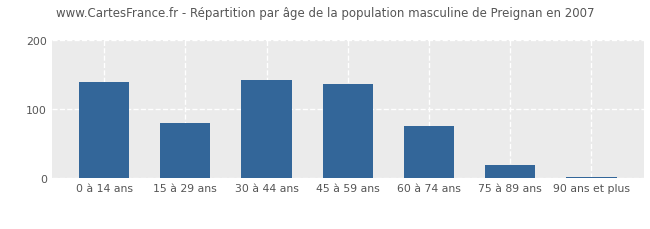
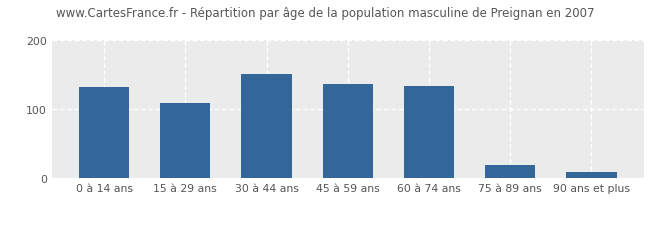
0 à 14 ans: 140 -> 132
15 à 29 ans: 80 -> 110
30 à 44 ans: 143 -> 152
60 à 74 ans: 76 -> 134
90 ans et plus: 2 -> 10
